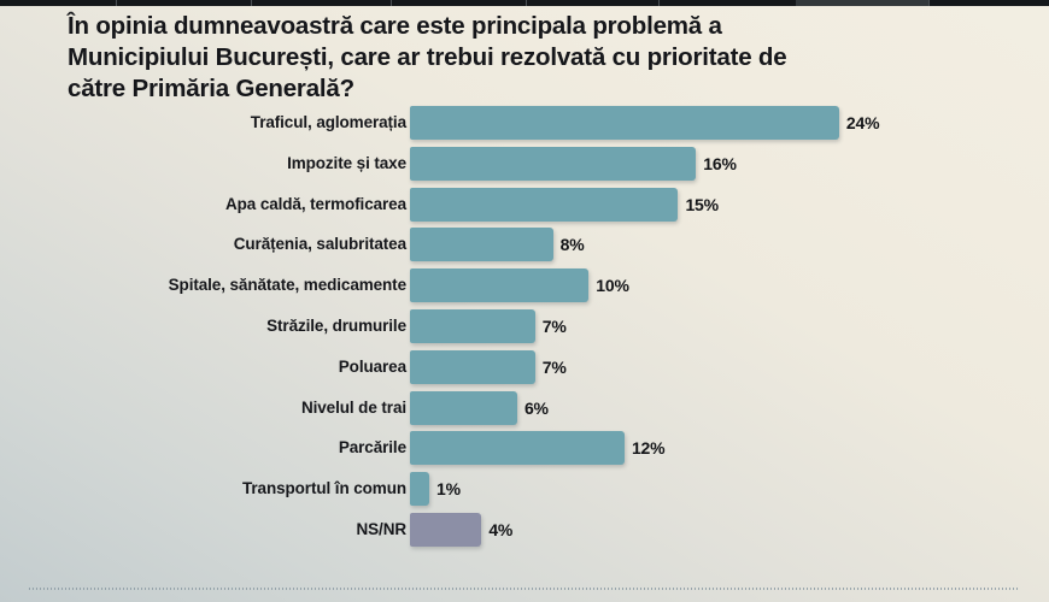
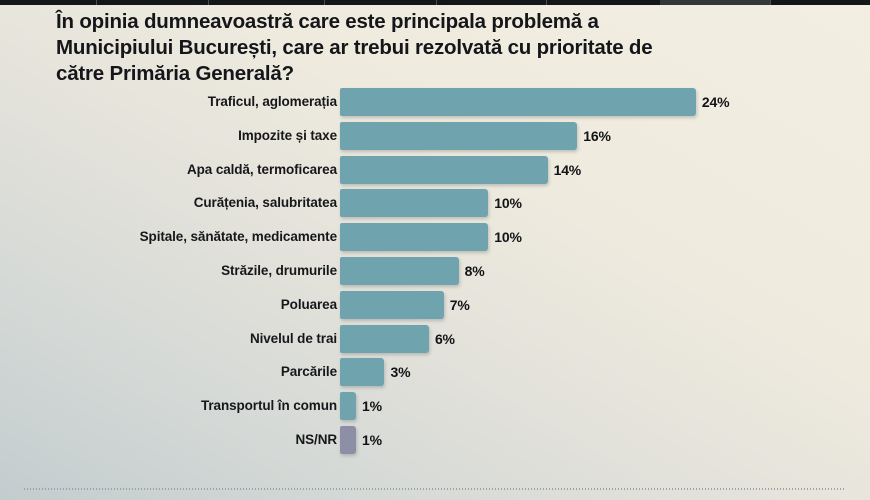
Apa caldă, termoficarea: 15% -> 14%
Curățenia, salubritatea: 8% -> 10%
Străzile, drumurile: 7% -> 8%
Parcările: 12% -> 3%
NS/NR: 4% -> 1%
